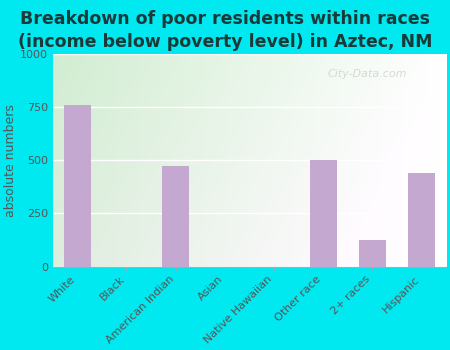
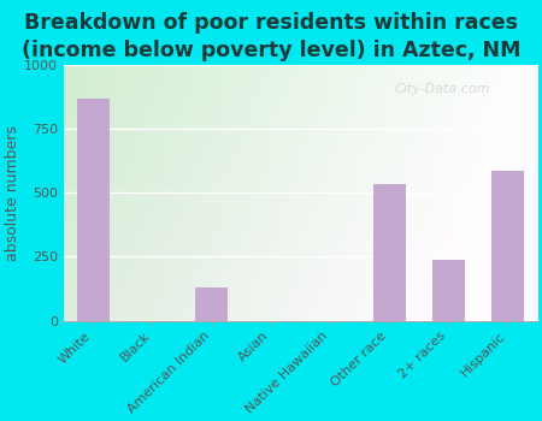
White: 760 -> 865
American Indian: 470 -> 130
Other race: 500 -> 535
2+ races: 125 -> 235
Hispanic: 440 -> 585
